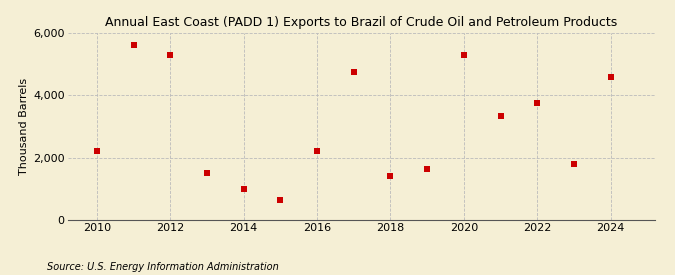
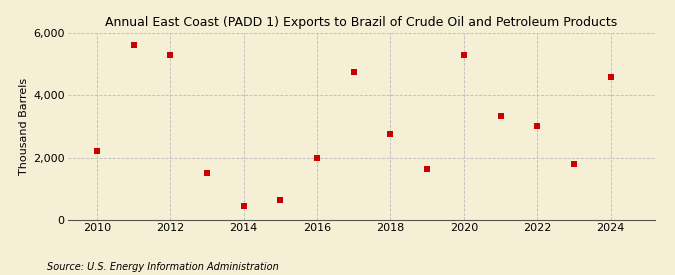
2014: 1,000 -> 450
2016: 2,200 -> 2,000
2018: 1,400 -> 2,750
2022: 3,750 -> 3,000
